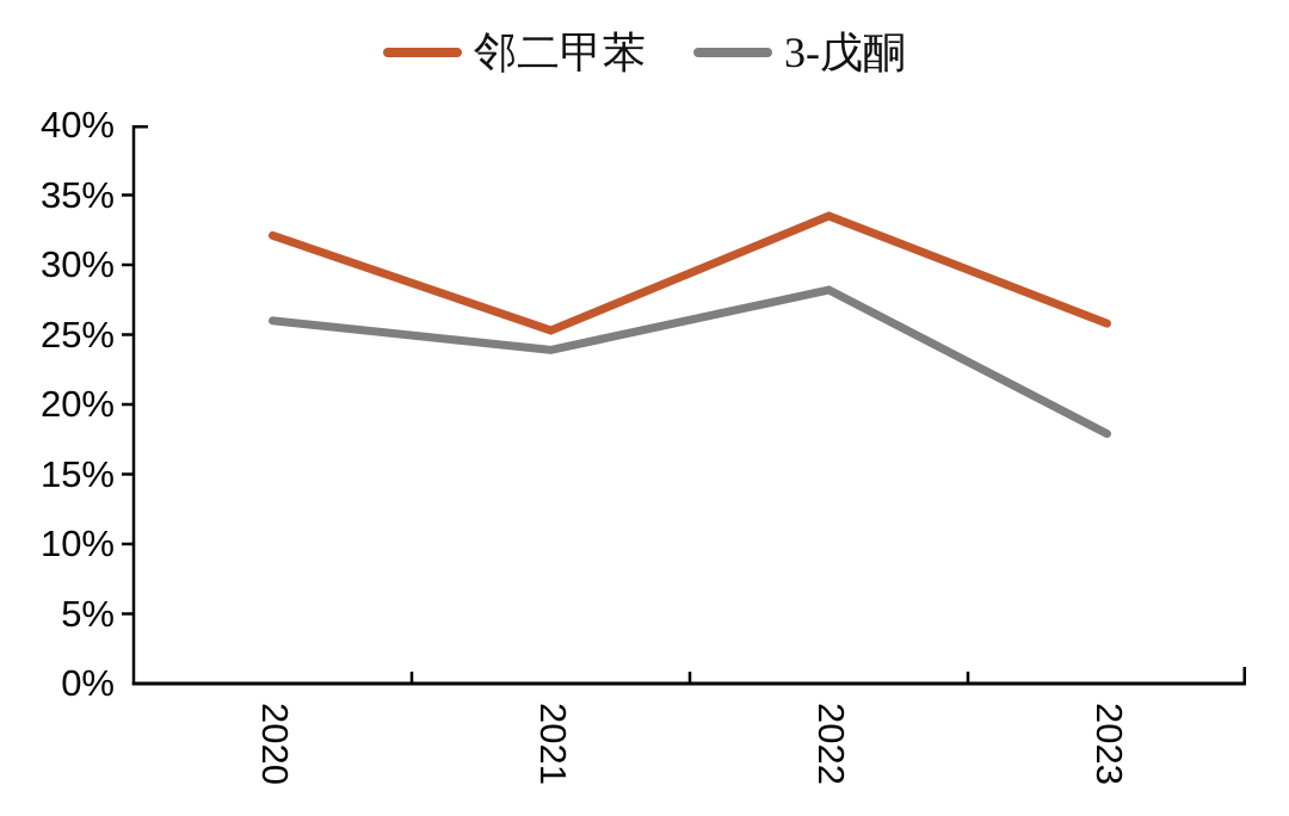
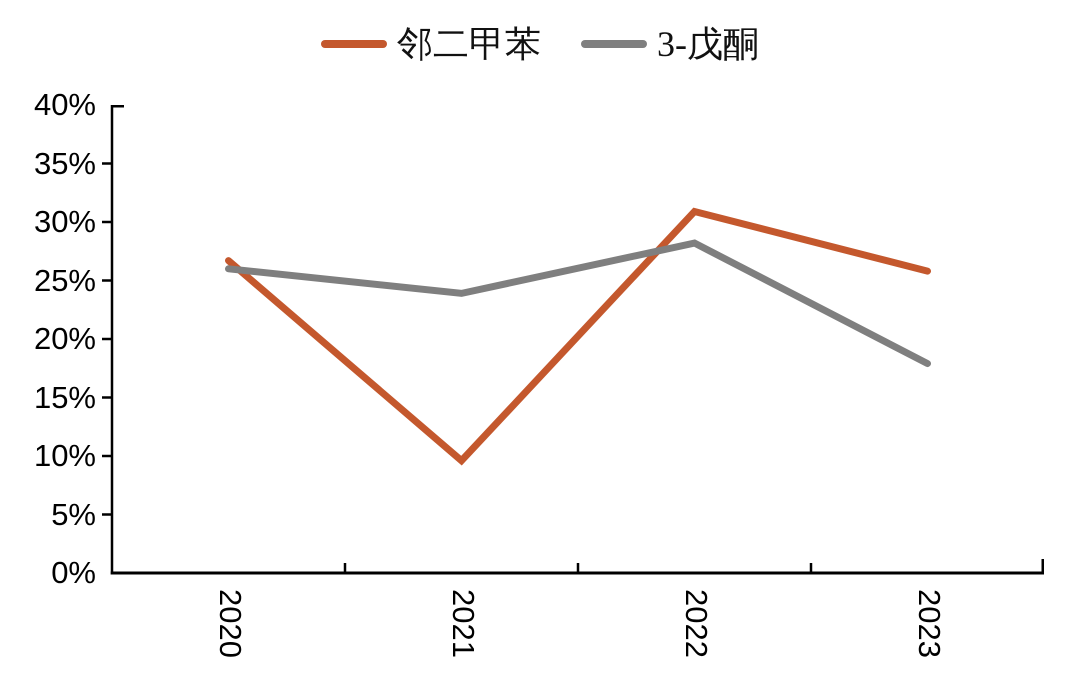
邻二甲苯/2020: 32.1% -> 26.7%
邻二甲苯/2021: 25.3% -> 9.6%
邻二甲苯/2022: 33.5% -> 30.9%
